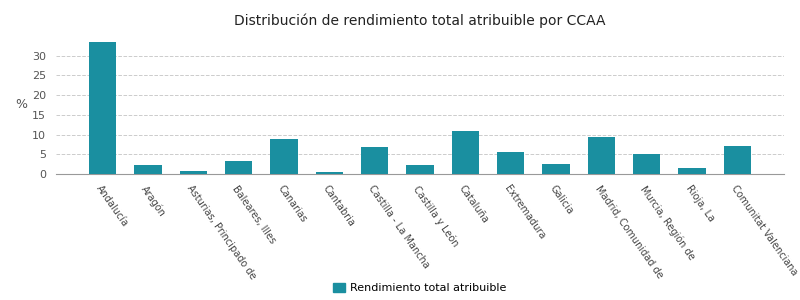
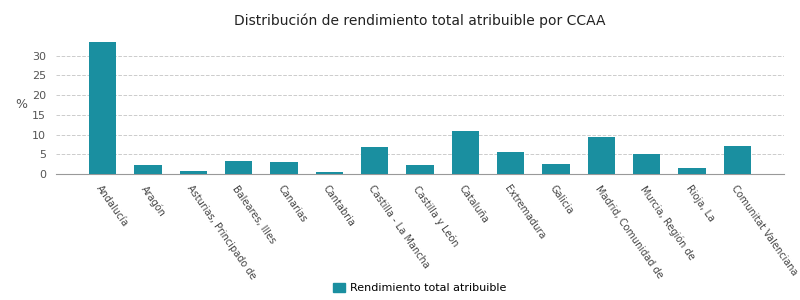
Canarias: 8.8 -> 3.0
